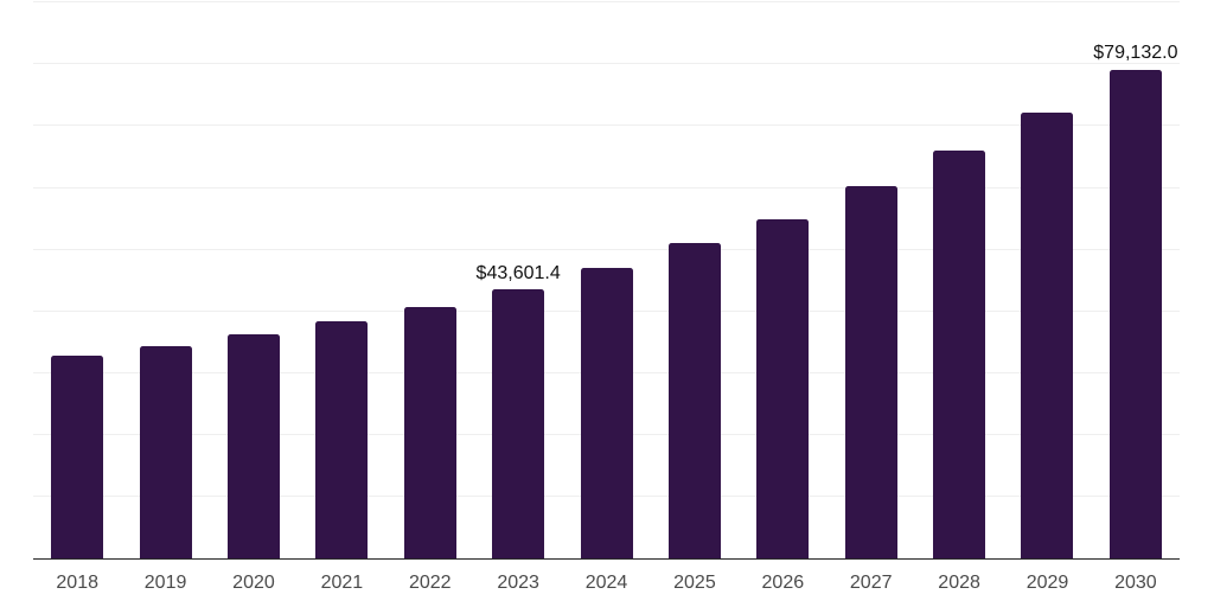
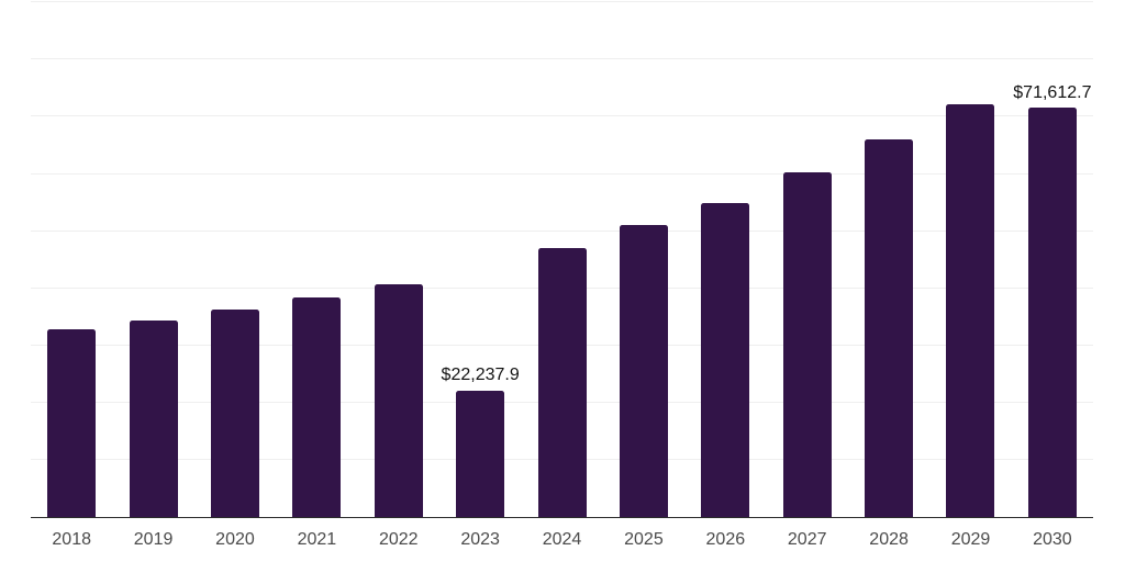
2023: $43,601.4 -> $22,237.9
2030: $79,132.0 -> $71,612.7
